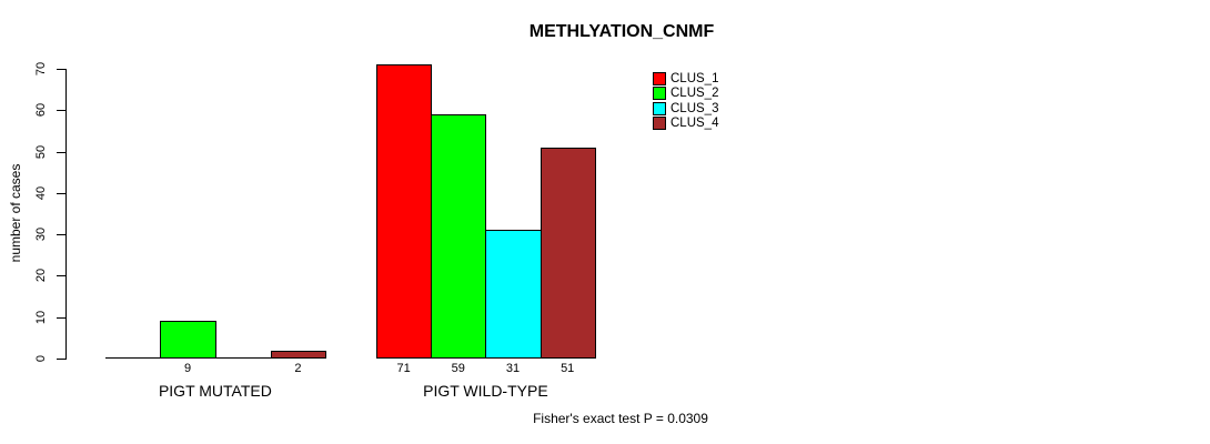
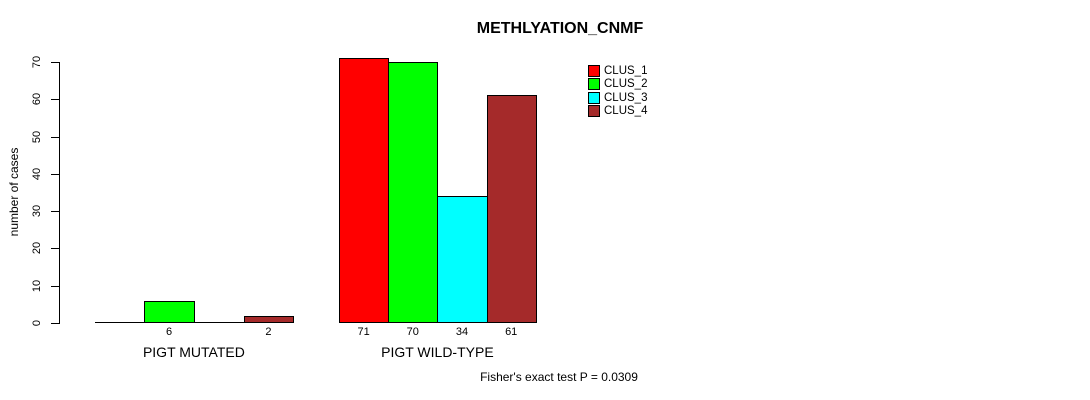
CLUS_2/PIGT MUTATED: 9 -> 6
CLUS_2/PIGT WILD-TYPE: 59 -> 70
CLUS_3/PIGT WILD-TYPE: 31 -> 34
CLUS_4/PIGT WILD-TYPE: 51 -> 61
